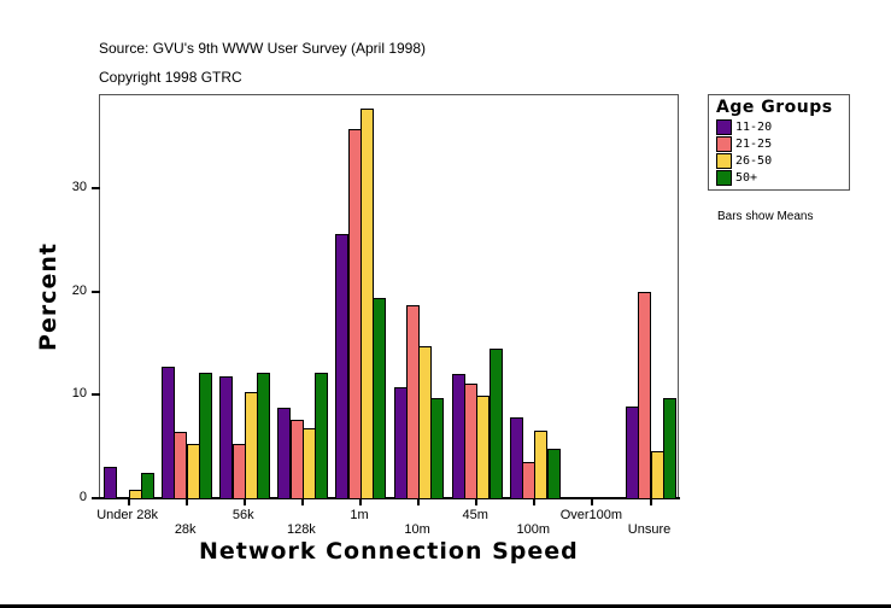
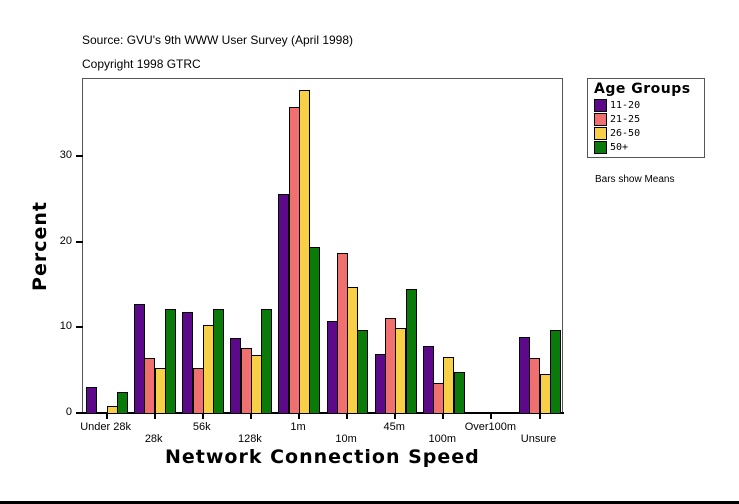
11-20/45m: 12 -> 7
21-25/Unsure: 20 -> 6
